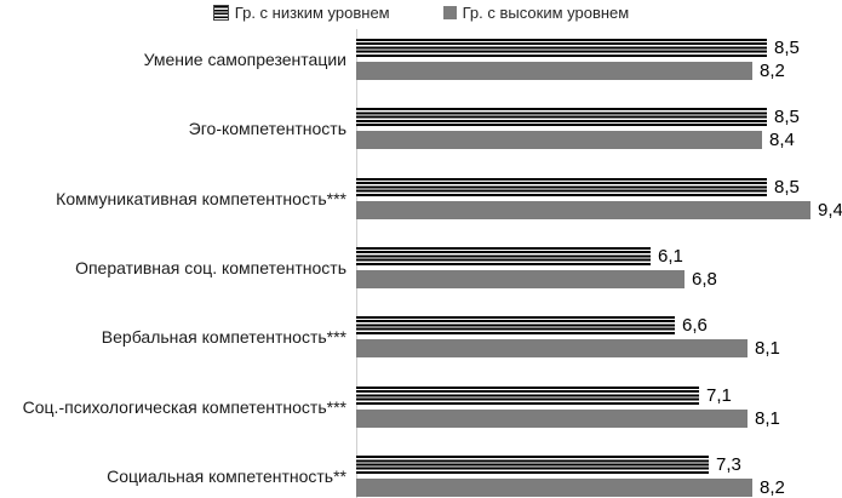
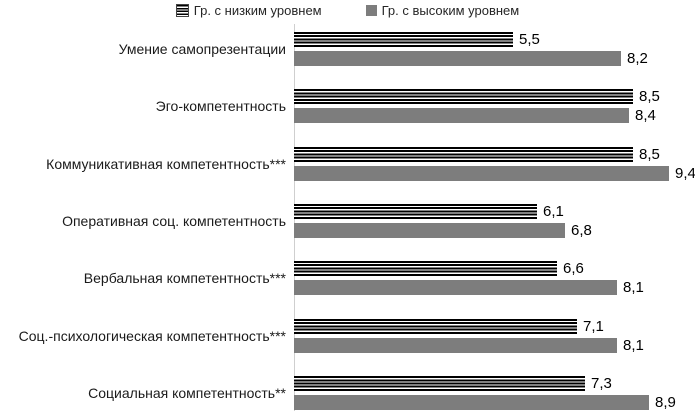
Гр. с низким уровнем/Умение самопрезентации: 8,5 -> 5,5
Гр. с высоким уровнем/Социальная компетентность**: 8,2 -> 8,9
